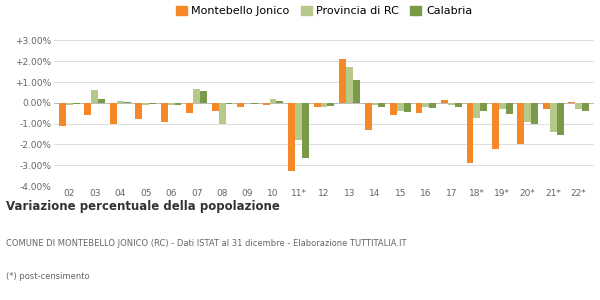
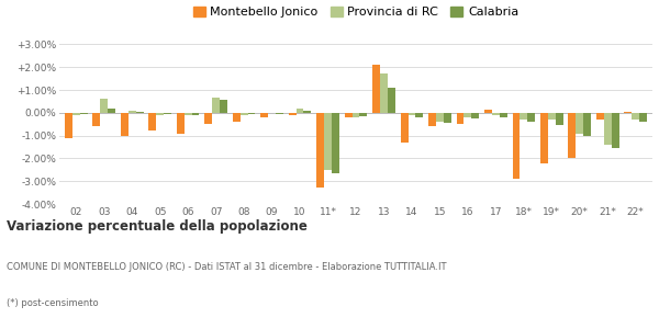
Provincia di RC/08: -1.00% -> -0.10%
Provincia di RC/11*: -1.80% -> -2.50%
Provincia di RC/18*: -0.75% -> -0.30%
